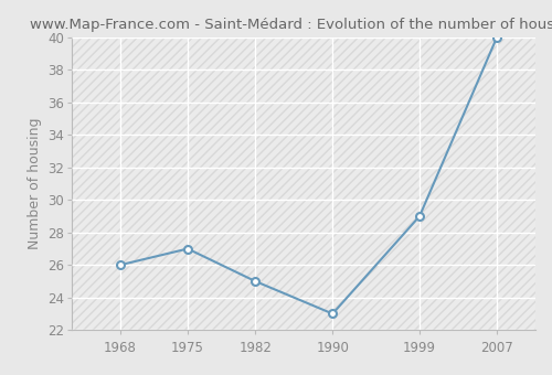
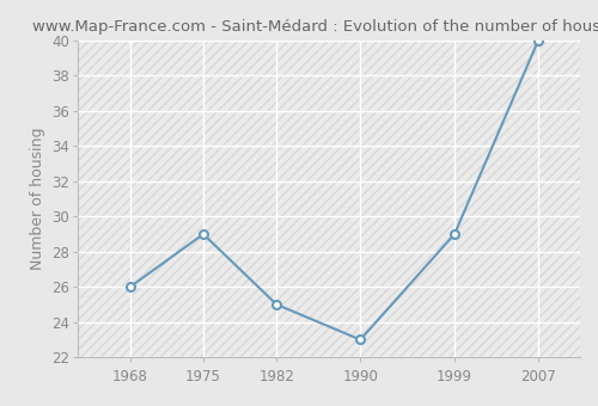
1975: 27 -> 29
